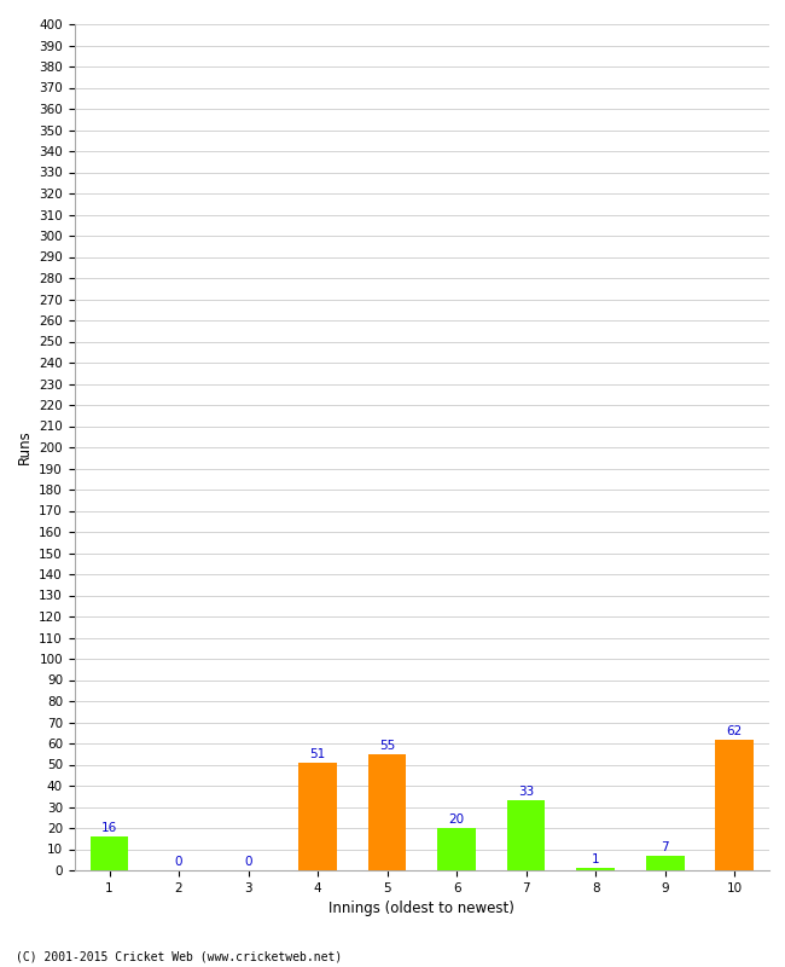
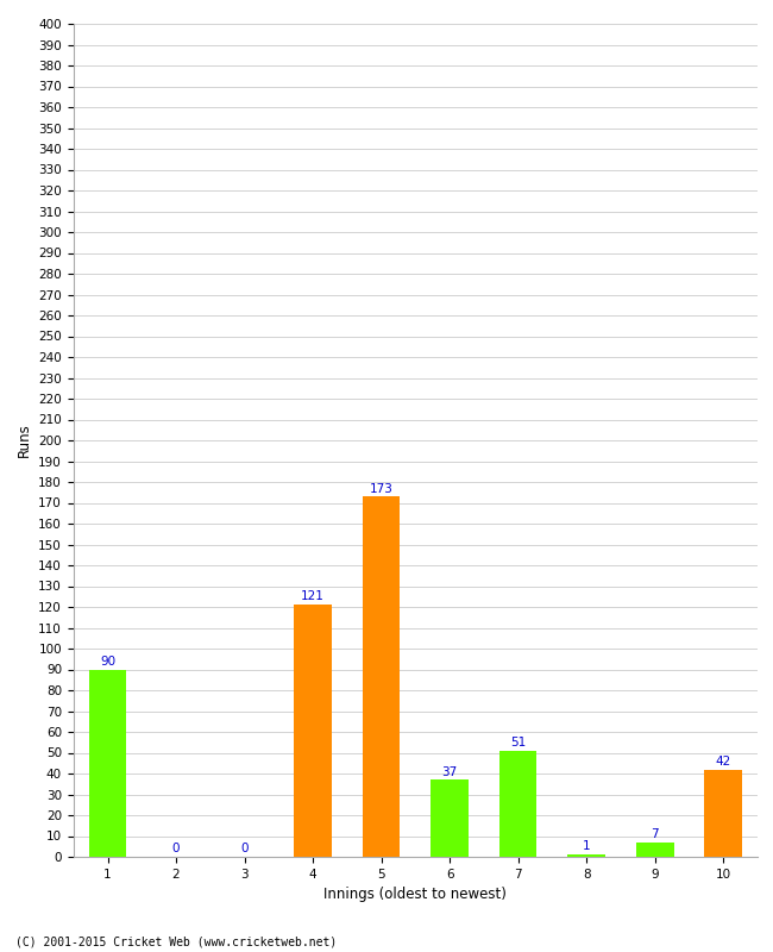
1: 16 -> 90
4: 51 -> 121
5: 55 -> 173
6: 20 -> 37
7: 33 -> 51
10: 62 -> 42
